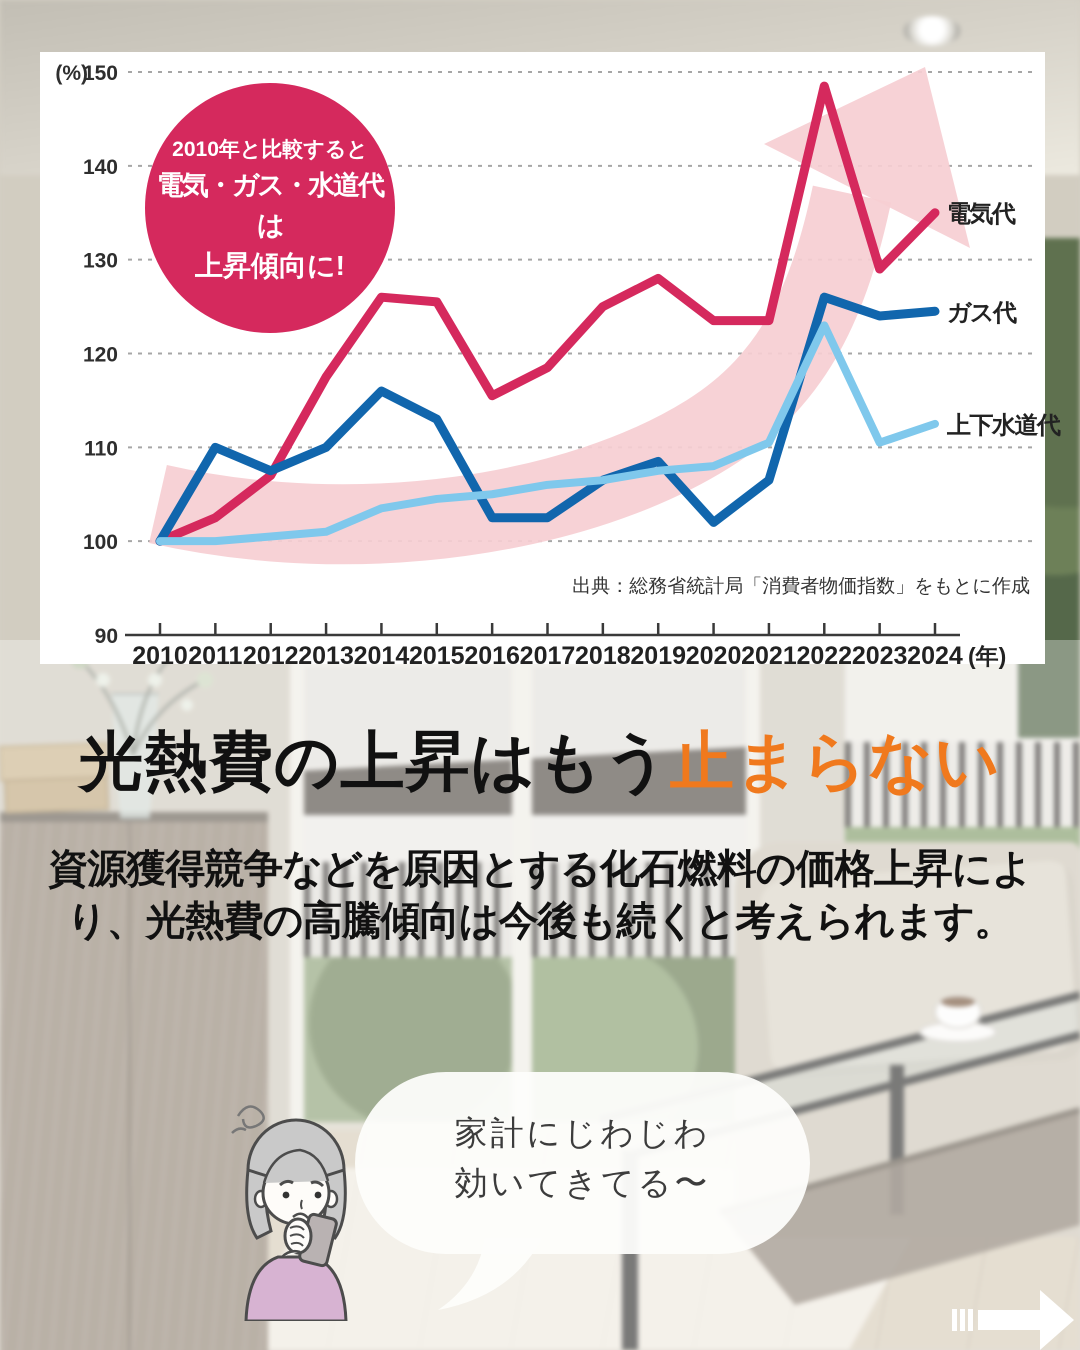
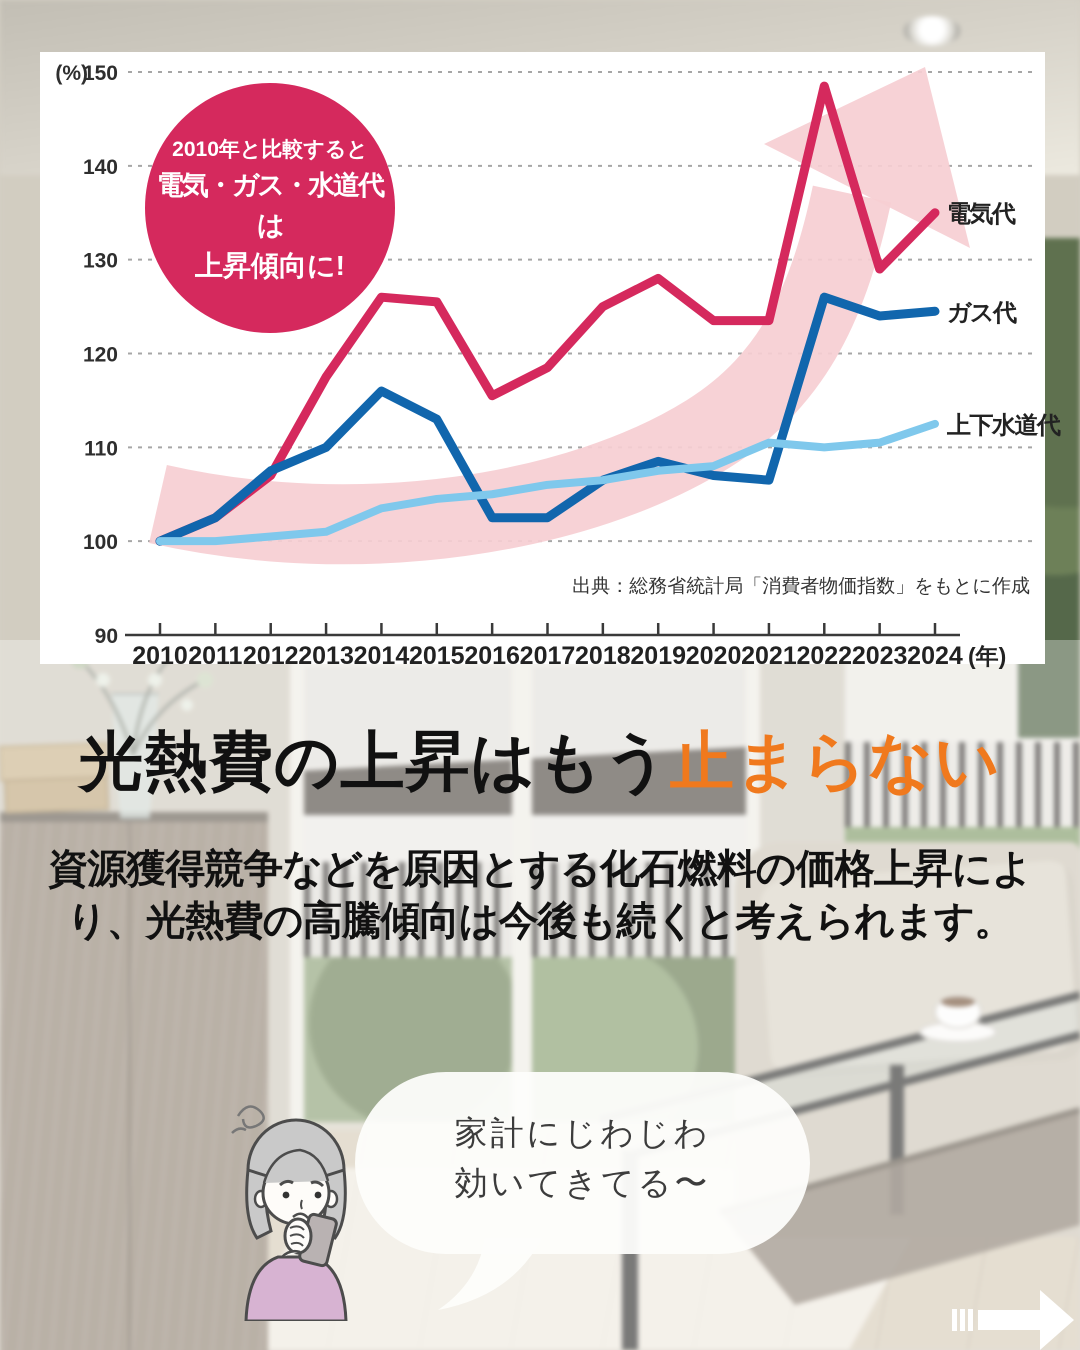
ガス代/2011: 110 -> 102
ガス代/2020: 102 -> 107
上下水道代/2022: 123 -> 110
